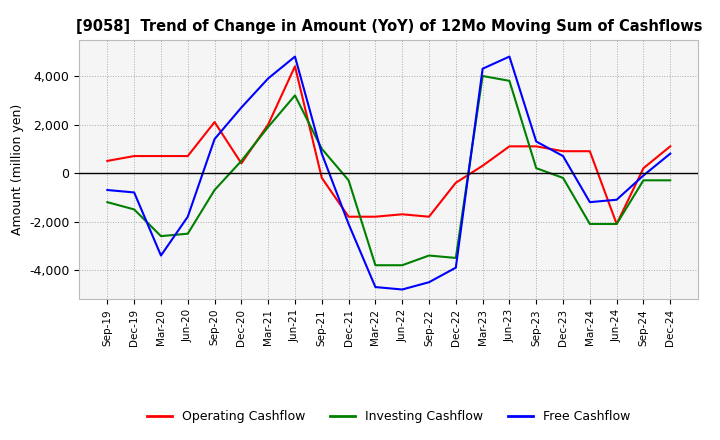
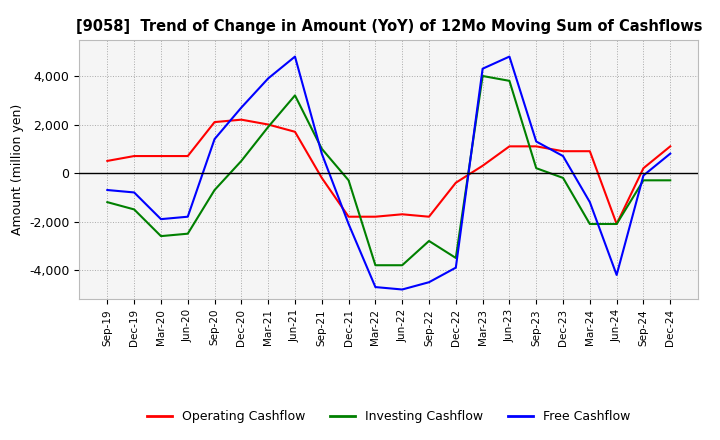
Free Cashflow/Mar-20: -3,400 -> -1,900
Operating Cashflow/Dec-20: 400 -> 2,200
Operating Cashflow/Jun-21: 4,400 -> 1,700
Investing Cashflow/Sep-22: -3,400 -> -2,800
Free Cashflow/Jun-24: -1,100 -> -4,200
